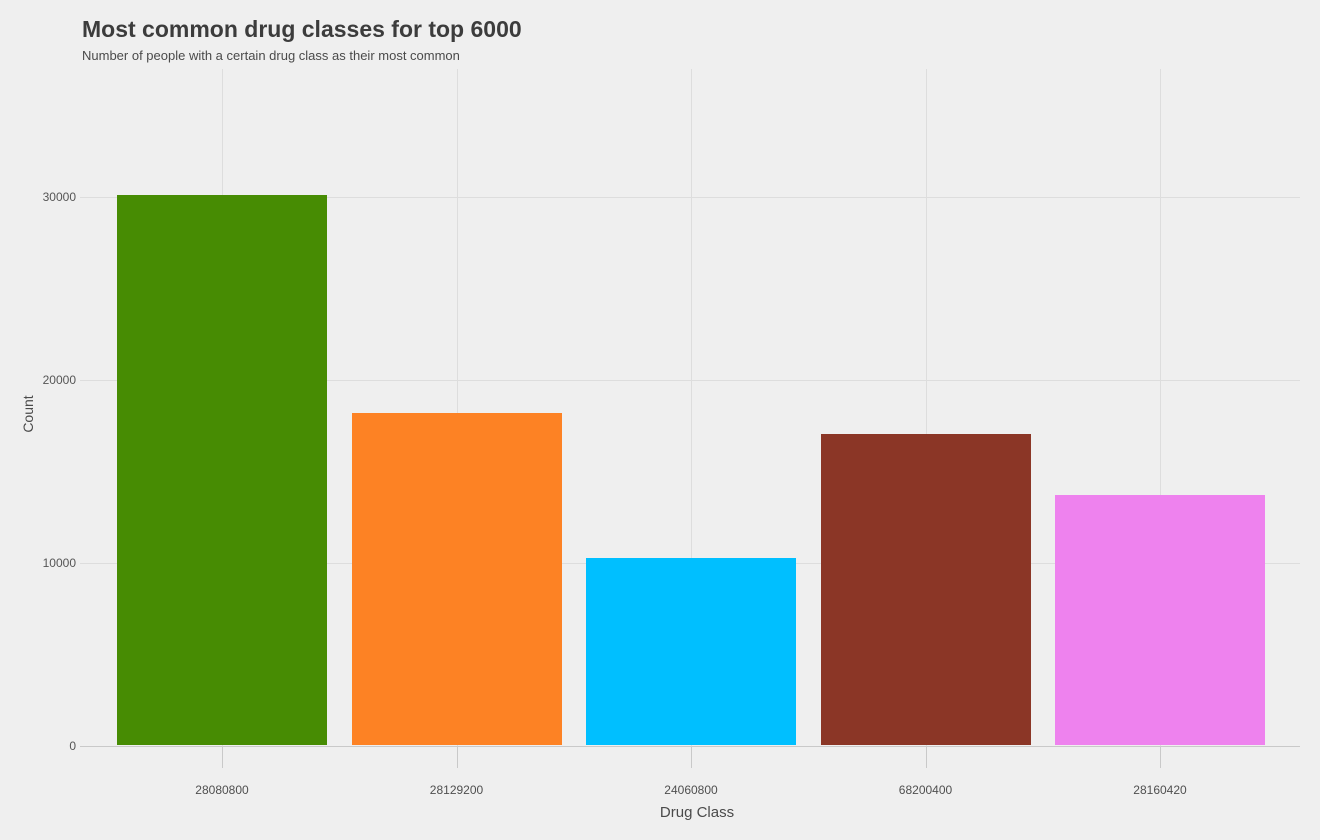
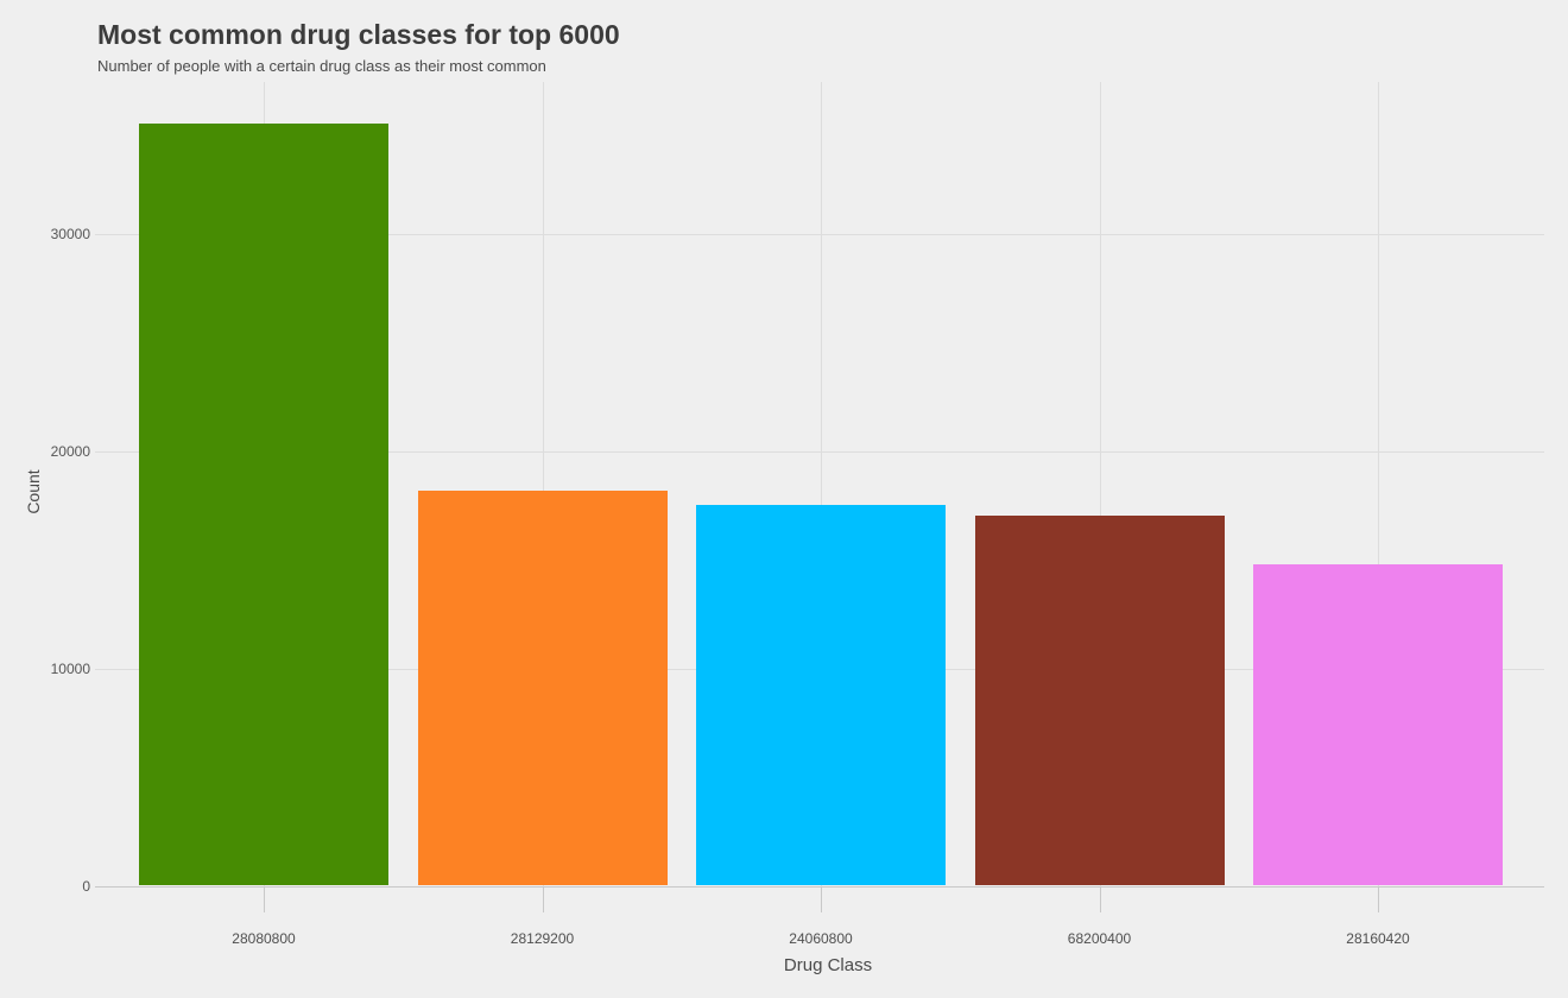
28080800: 30100 -> 35100
24060800: 10300 -> 17600
28160420: 13700 -> 14800
